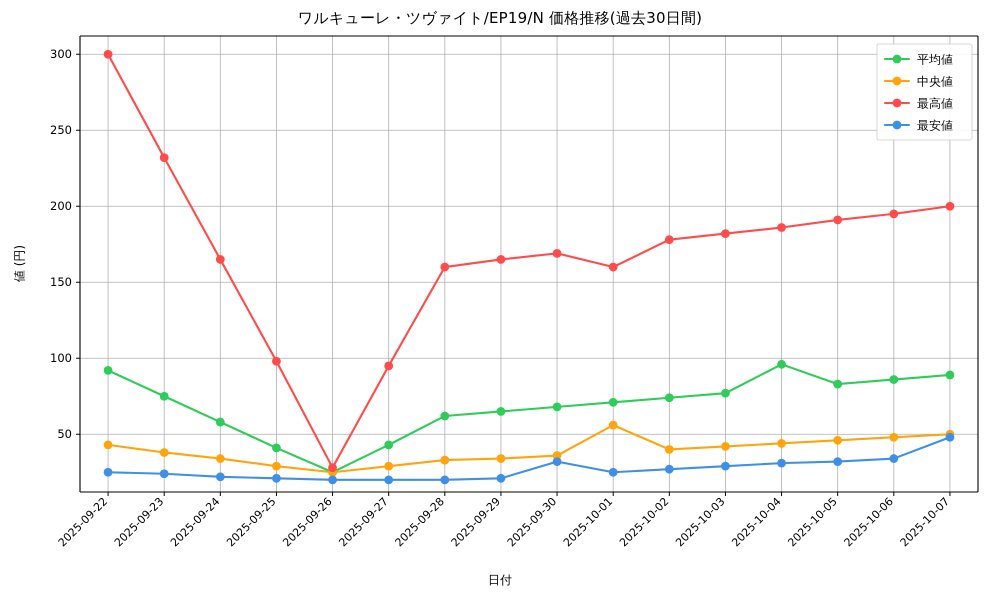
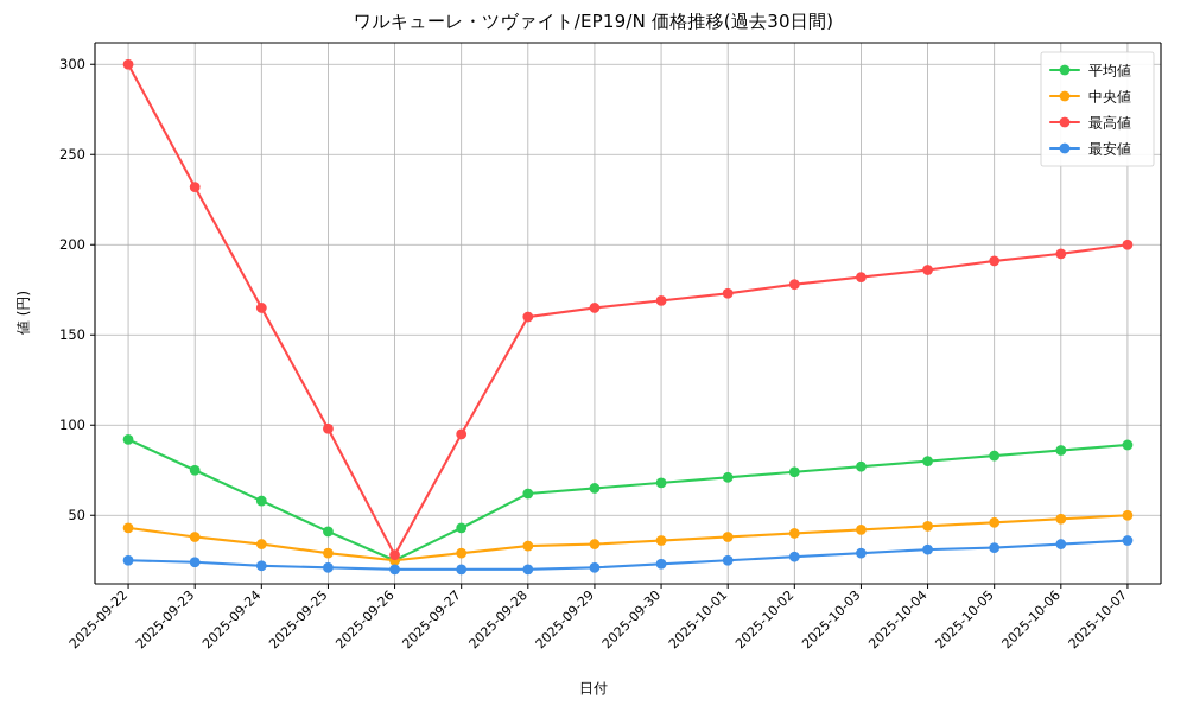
最安値/2025-09-30: 32 -> 23
中央値/2025-10-01: 56 -> 38
最高値/2025-10-01: 160 -> 173
平均値/2025-10-04: 96 -> 80
最安値/2025-10-07: 48 -> 36
